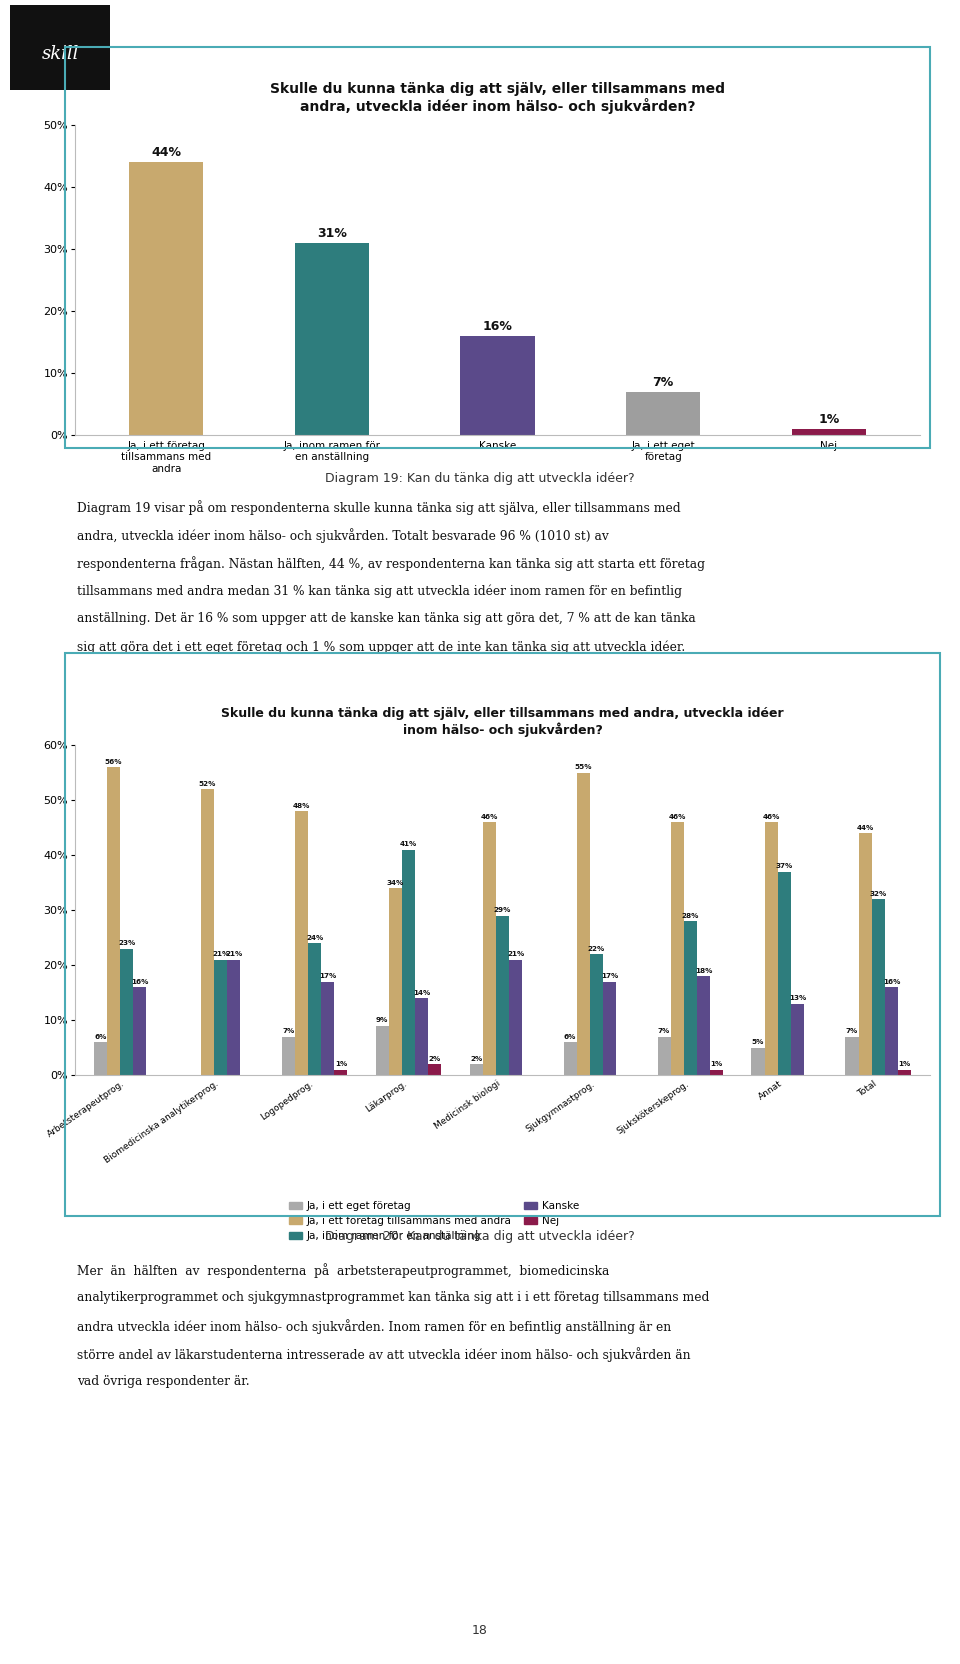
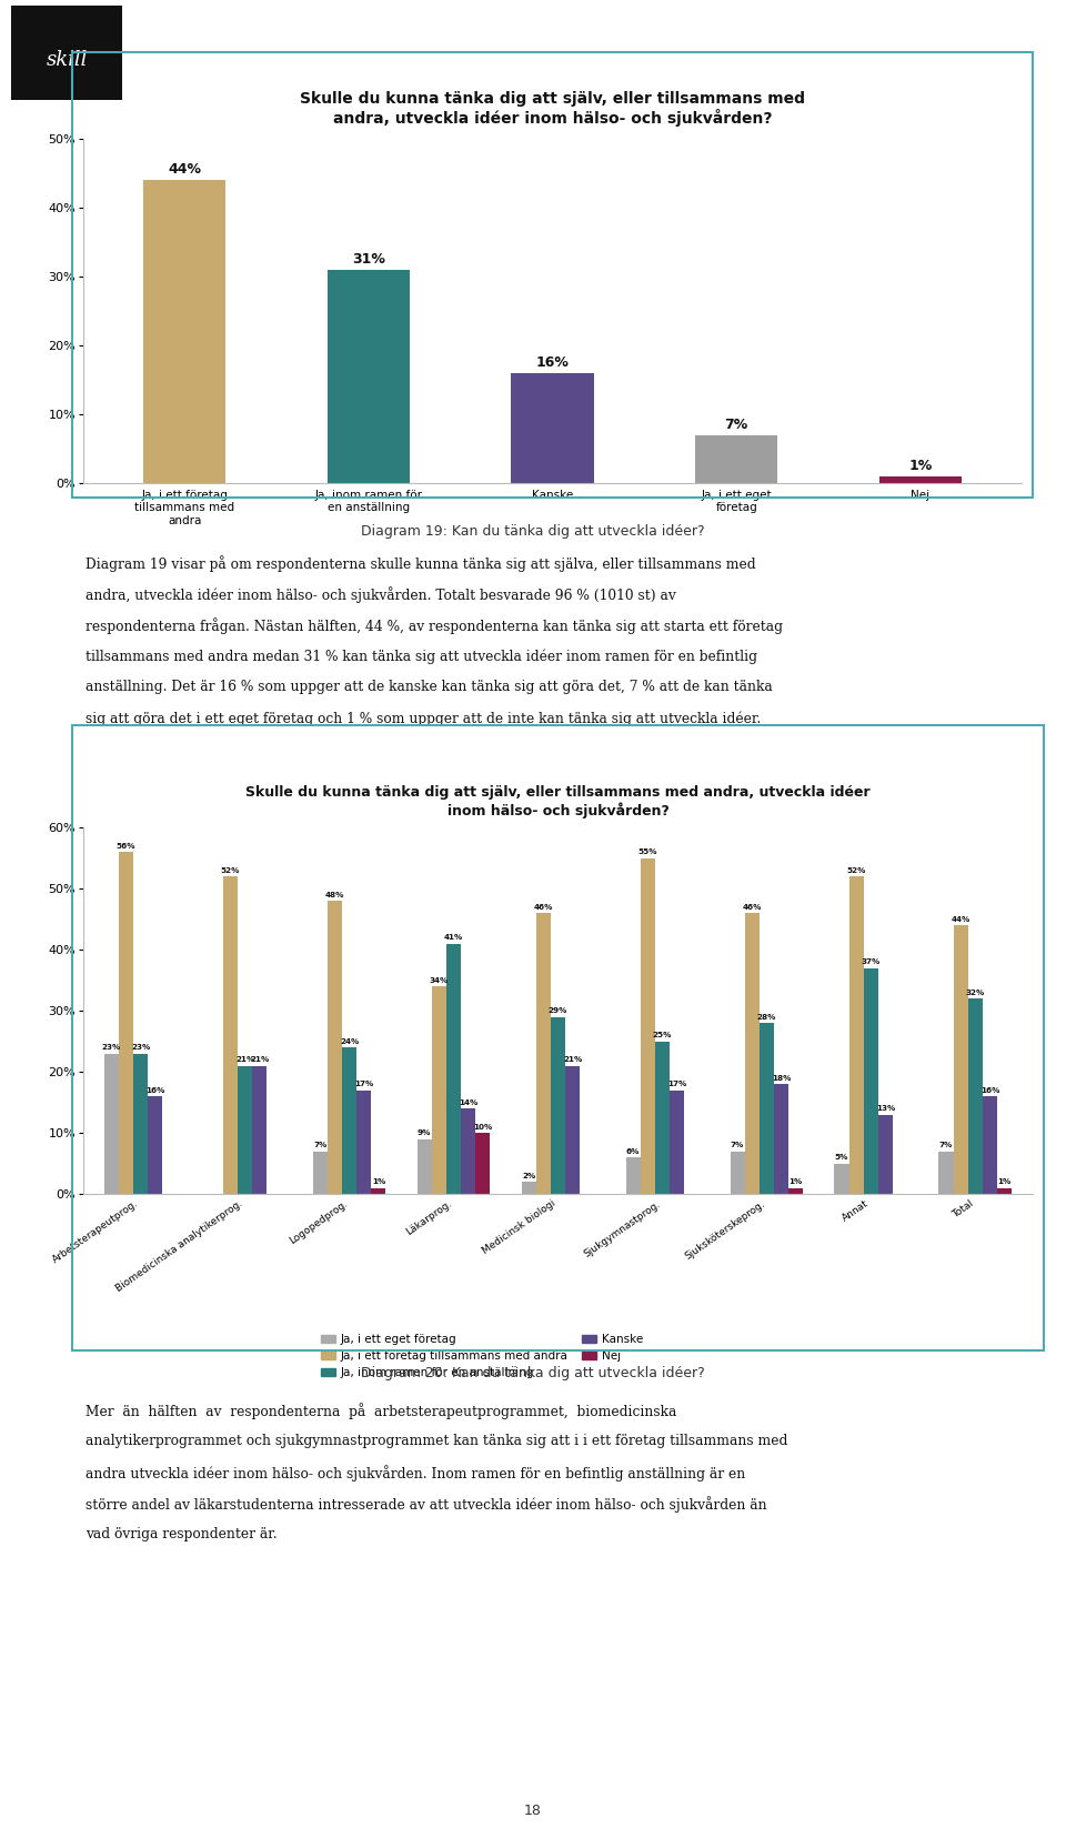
Ja, i ett eget företag/Arbetsterapeutprog.: 6% -> 23%
Nej/Läkarprog.: 2% -> 10%
Ja, inom ramen för en anställning/Sjukgymnastprog.: 22% -> 25%
Ja, i ett företag tillsammans med andra/Annat: 46% -> 52%
